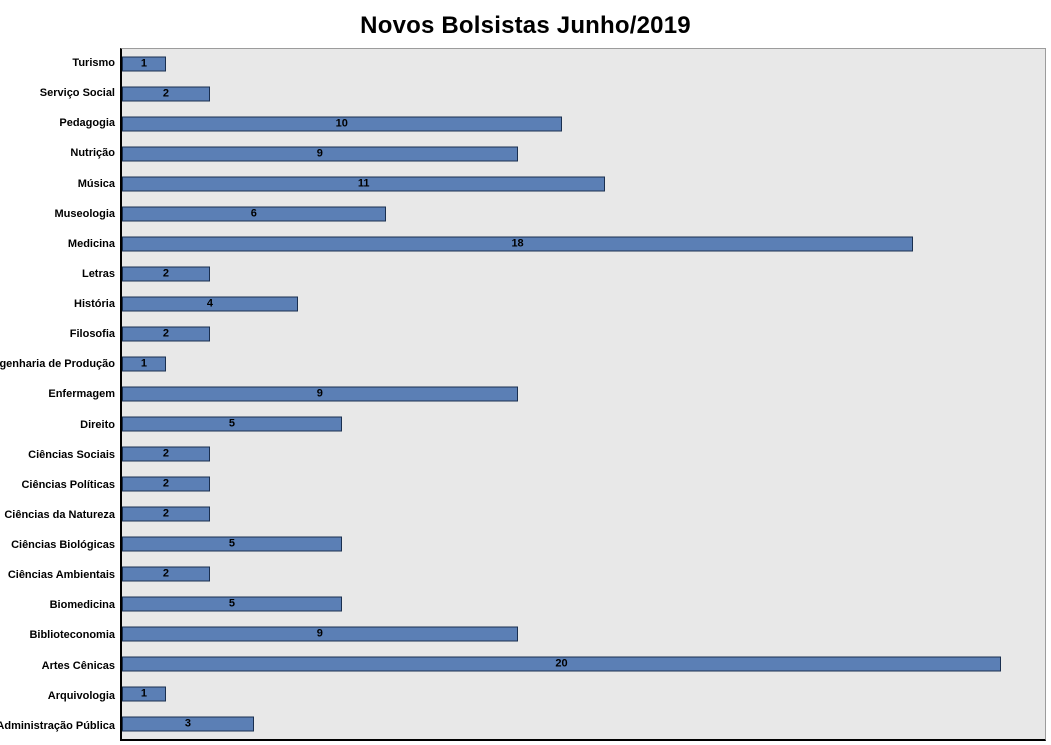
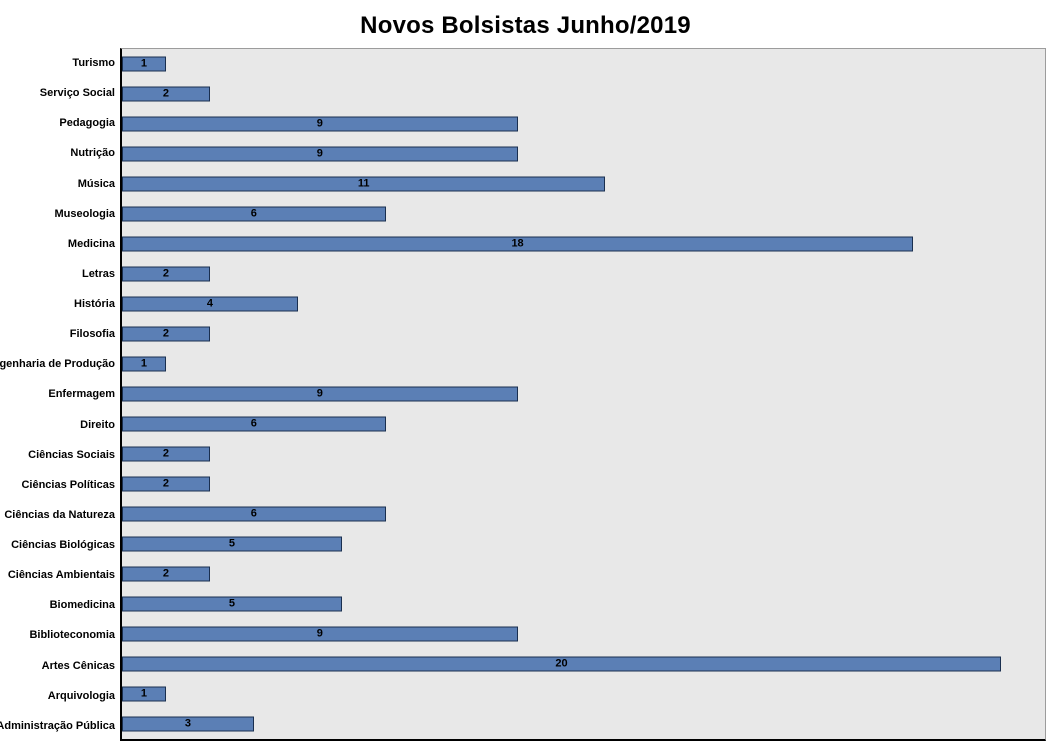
Pedagogia: 10 -> 9
Direito: 5 -> 6
Ciências da Natureza: 2 -> 6
